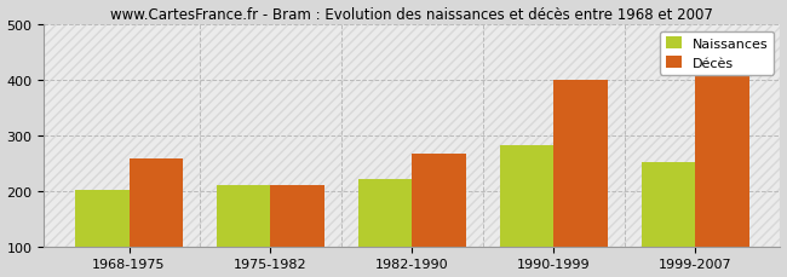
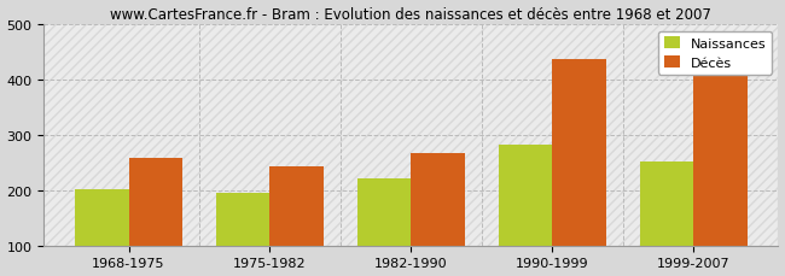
Naissances/1975-1982: 210 -> 195
Décès/1975-1982: 210 -> 244
Décès/1990-1999: 400 -> 436
